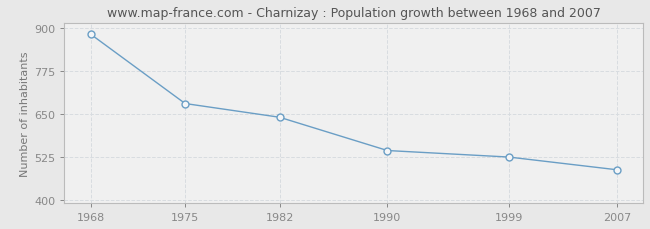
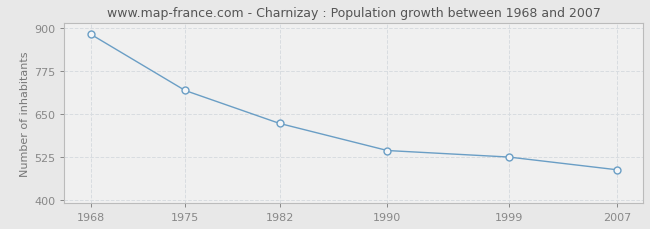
1975: 680 -> 718
1982: 640 -> 622
